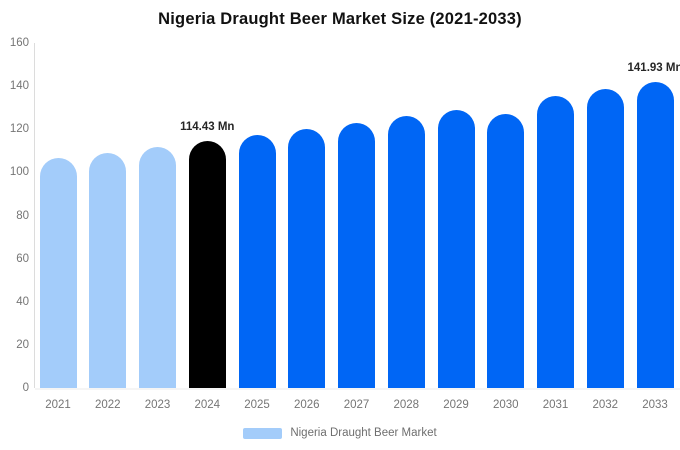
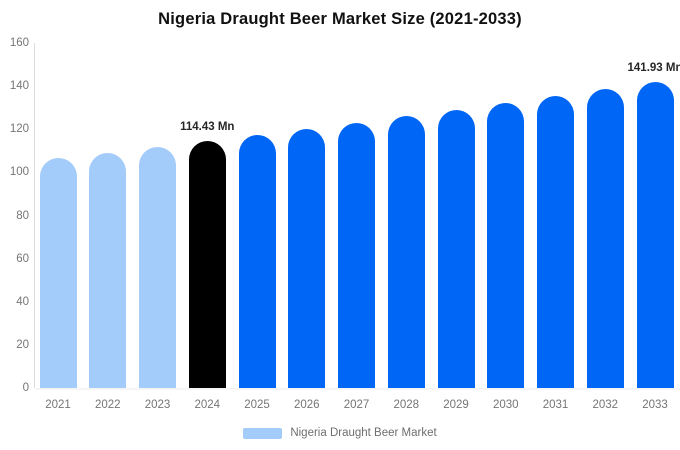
2030: 127 -> 132
